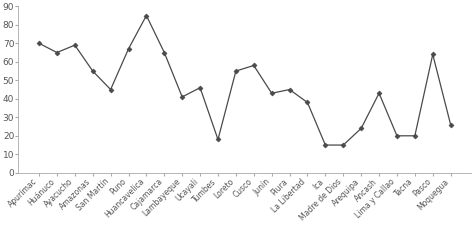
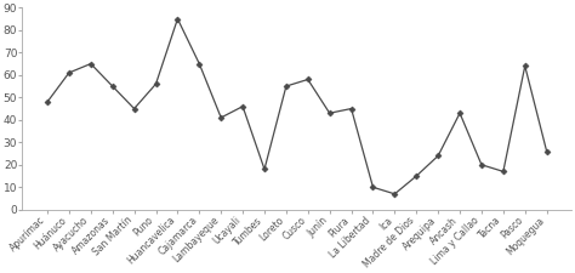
Apurímac: 70 -> 48
Huánuco: 65 -> 61
Ayacucho: 69 -> 65
Puno: 67 -> 56
La Libertad: 38 -> 10
Ica: 15 -> 7
Tacna: 20 -> 17
